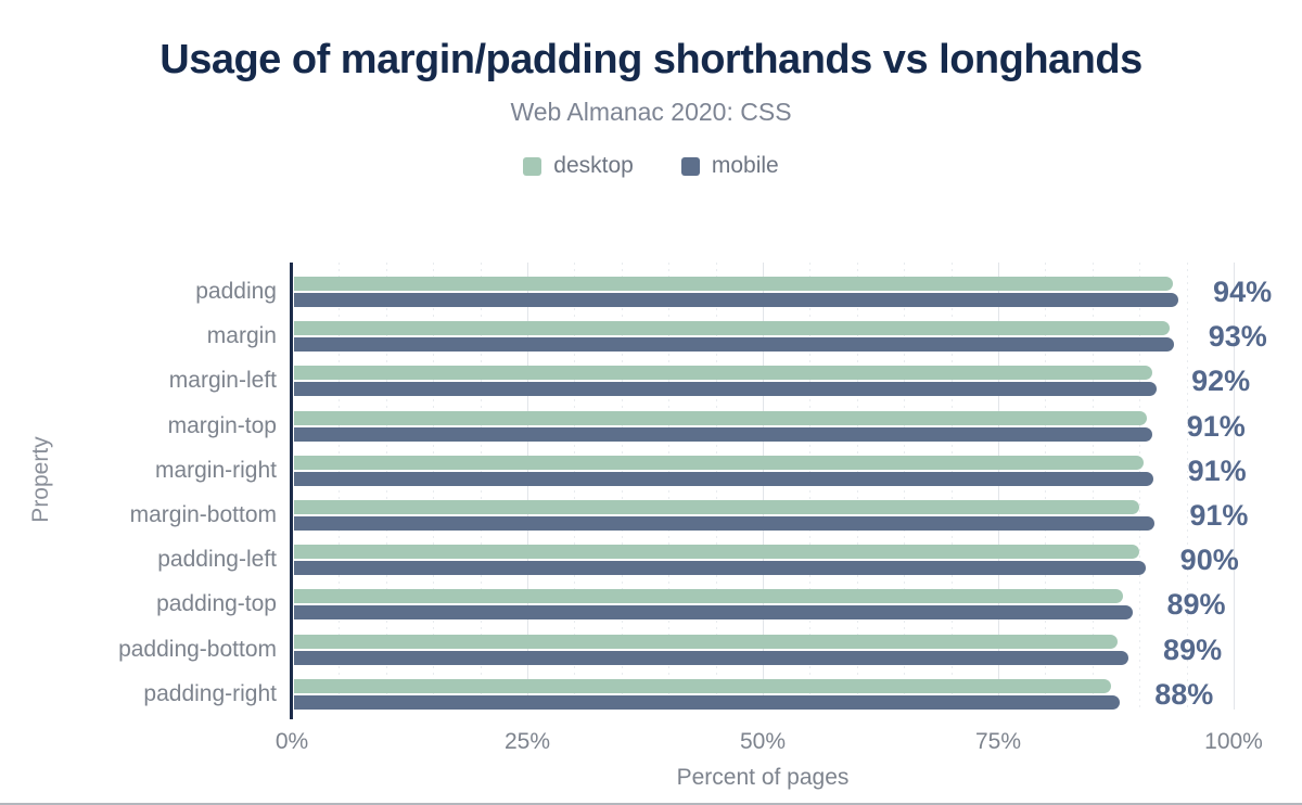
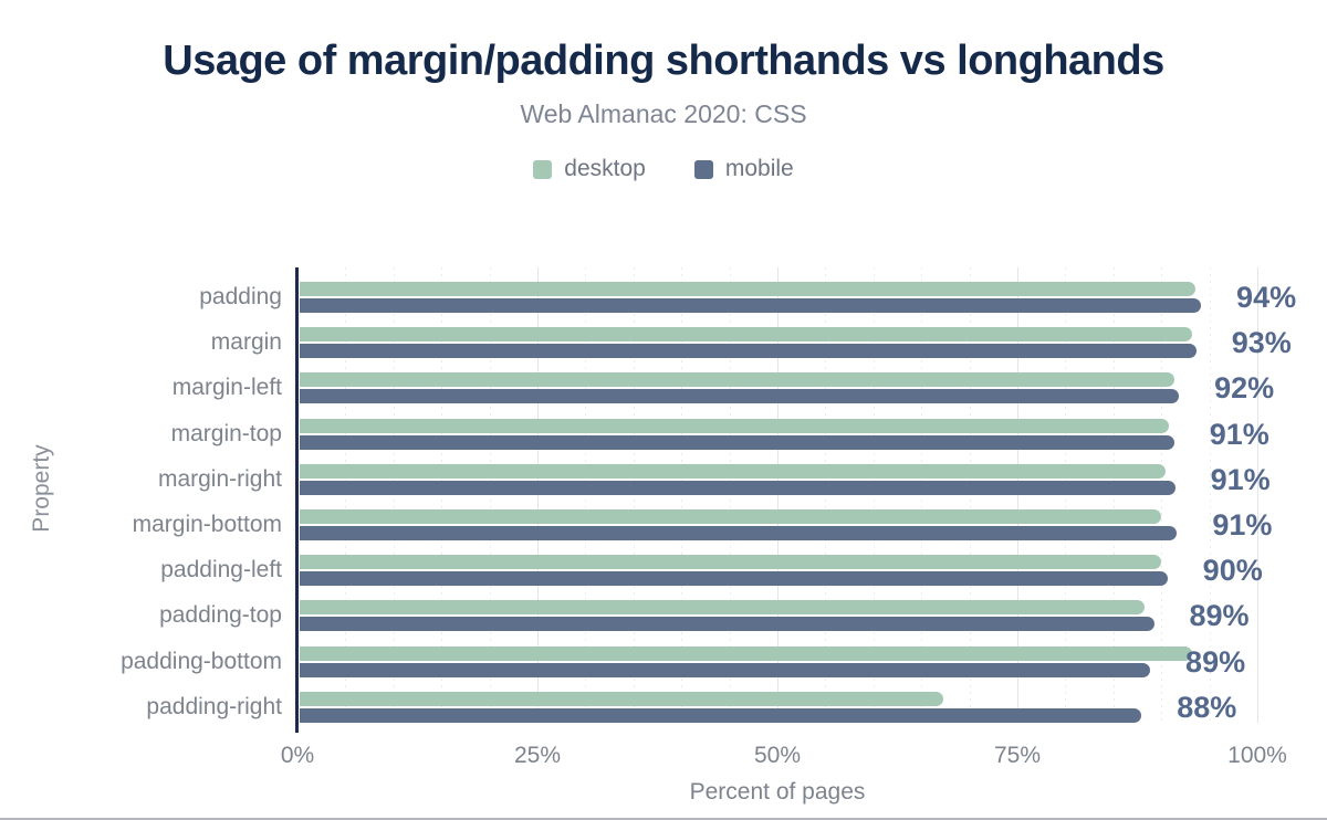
desktop/padding-bottom: 87% -> 93%
desktop/padding-right: 87% -> 67%
